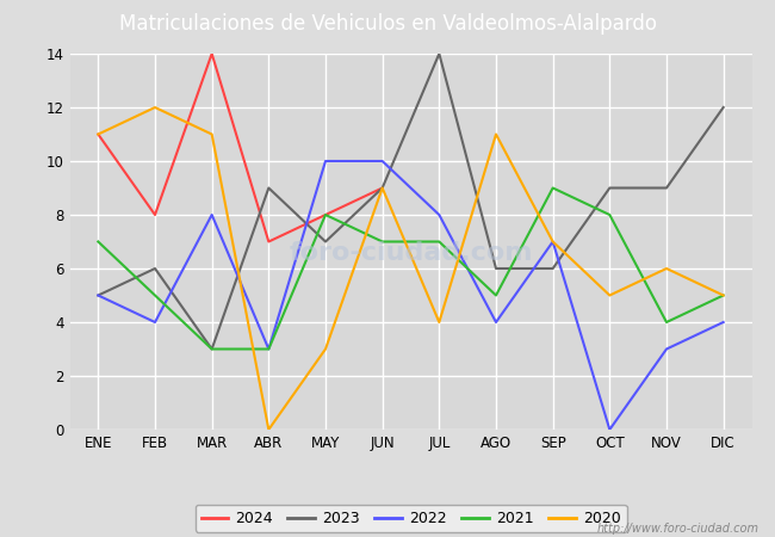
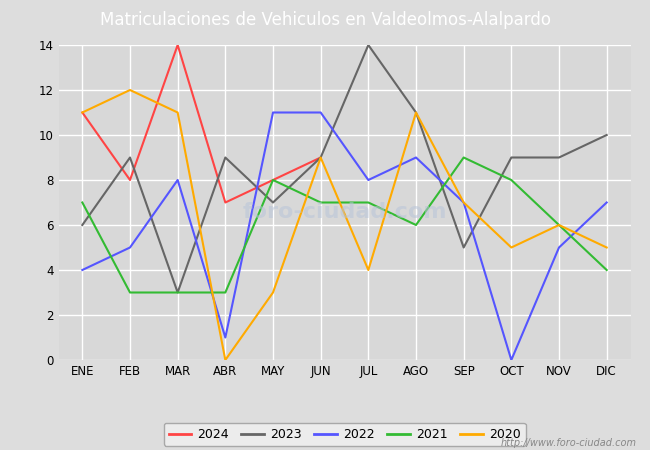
2023/ENE: 5 -> 6
2022/ENE: 5 -> 4
2023/FEB: 6 -> 9
2022/FEB: 4 -> 5
2021/FEB: 5 -> 3
2022/ABR: 3 -> 1
2022/MAY: 10 -> 11
2022/JUN: 10 -> 11
2023/AGO: 6 -> 11
2022/AGO: 4 -> 9
2021/AGO: 5 -> 6
2023/SEP: 6 -> 5
2022/NOV: 3 -> 5
2021/NOV: 4 -> 6
2023/DIC: 12 -> 10
2022/DIC: 4 -> 7
2021/DIC: 5 -> 4
